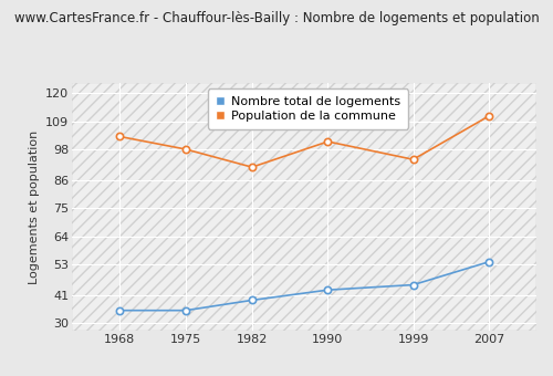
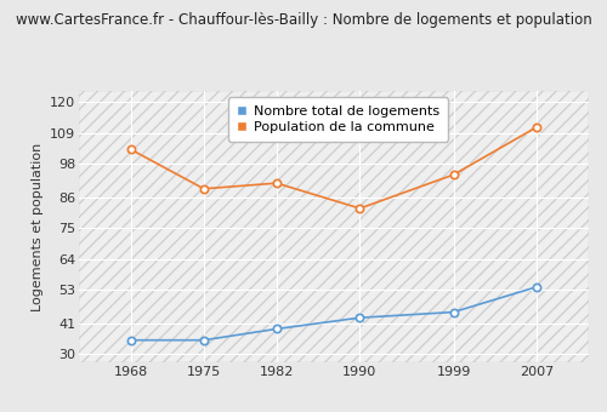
Population de la commune/1975: 98 -> 89
Population de la commune/1990: 101 -> 82
